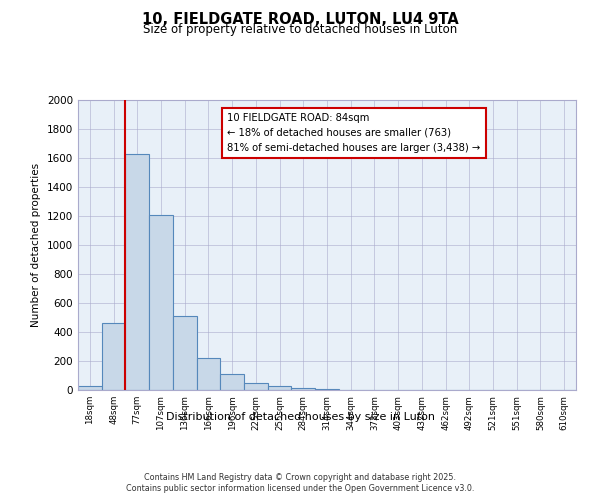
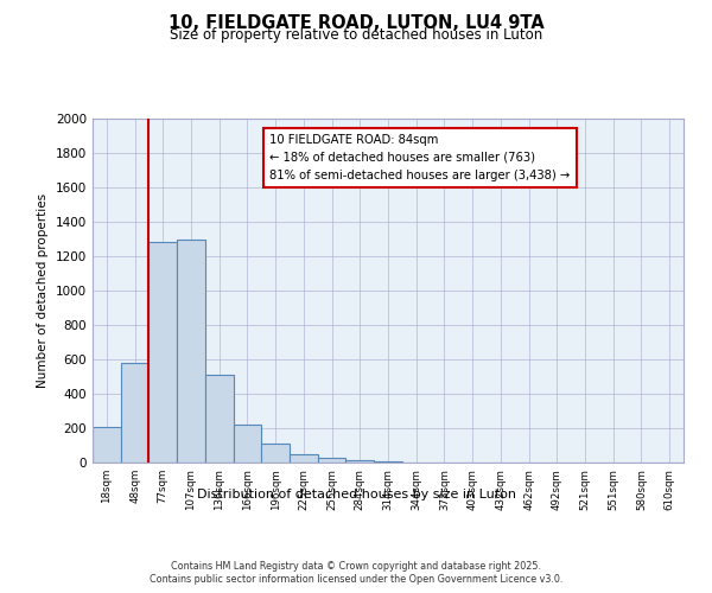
18sqm: 30 -> 210
48sqm: 460 -> 580
77sqm: 1630 -> 1280
107sqm: 1210 -> 1300
